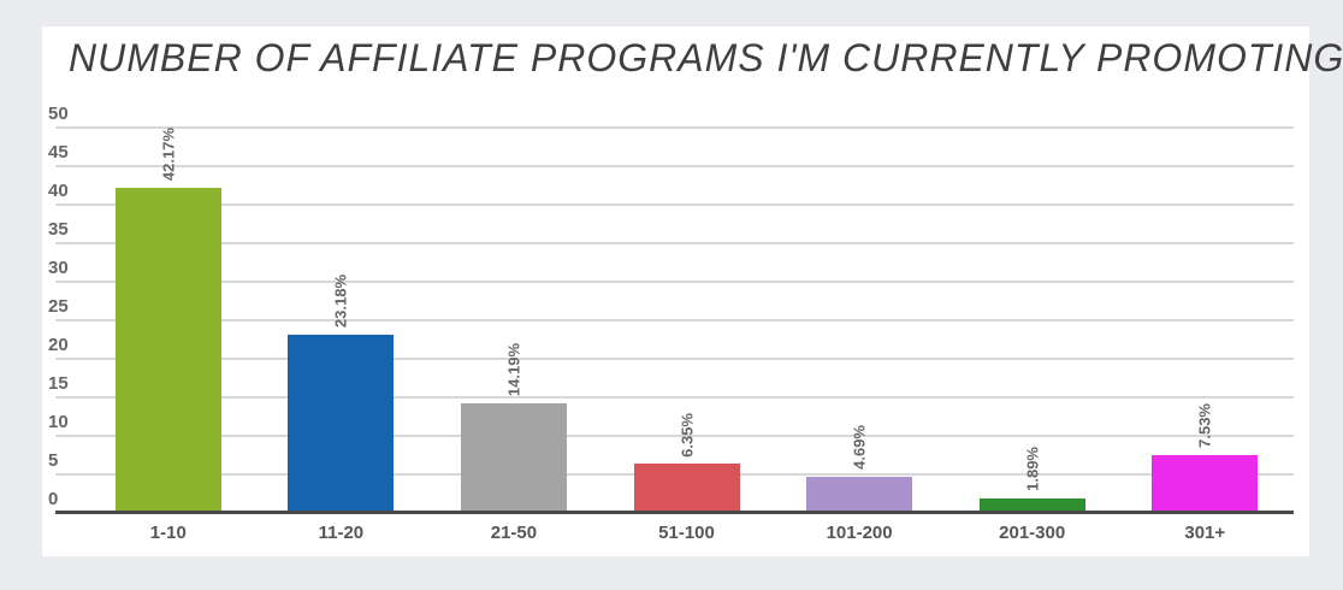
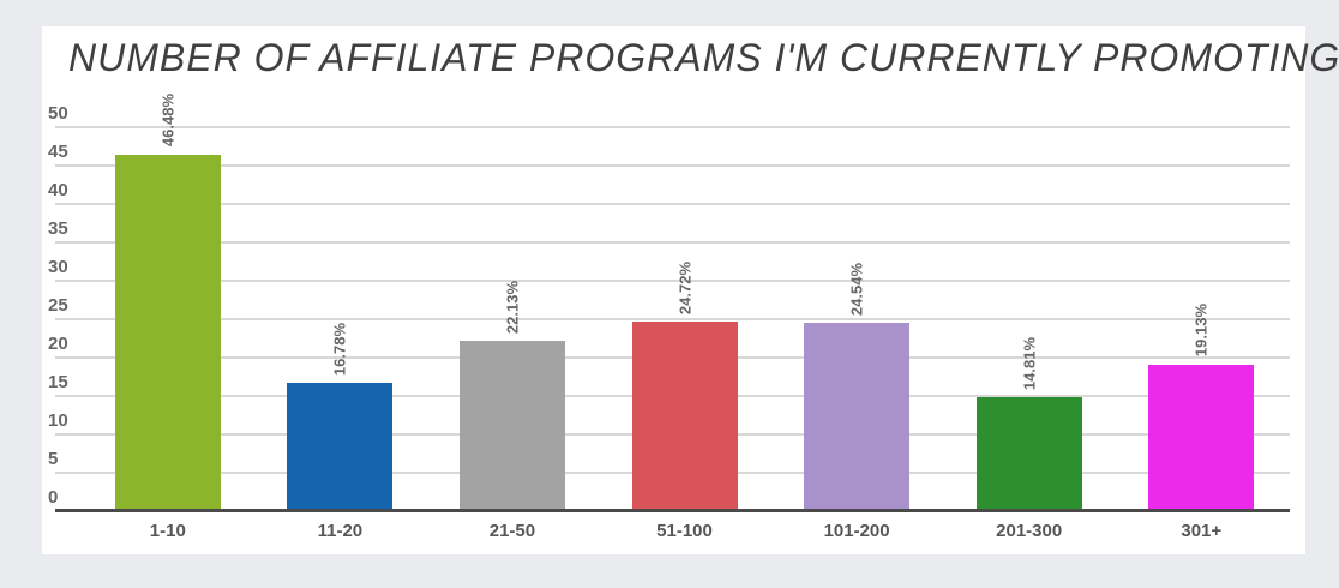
1-10: 42.17% -> 46.48%
11-20: 23.18% -> 16.78%
21-50: 14.19% -> 22.13%
51-100: 6.35% -> 24.72%
101-200: 4.69% -> 24.54%
201-300: 1.89% -> 14.81%
301+: 7.53% -> 19.13%
